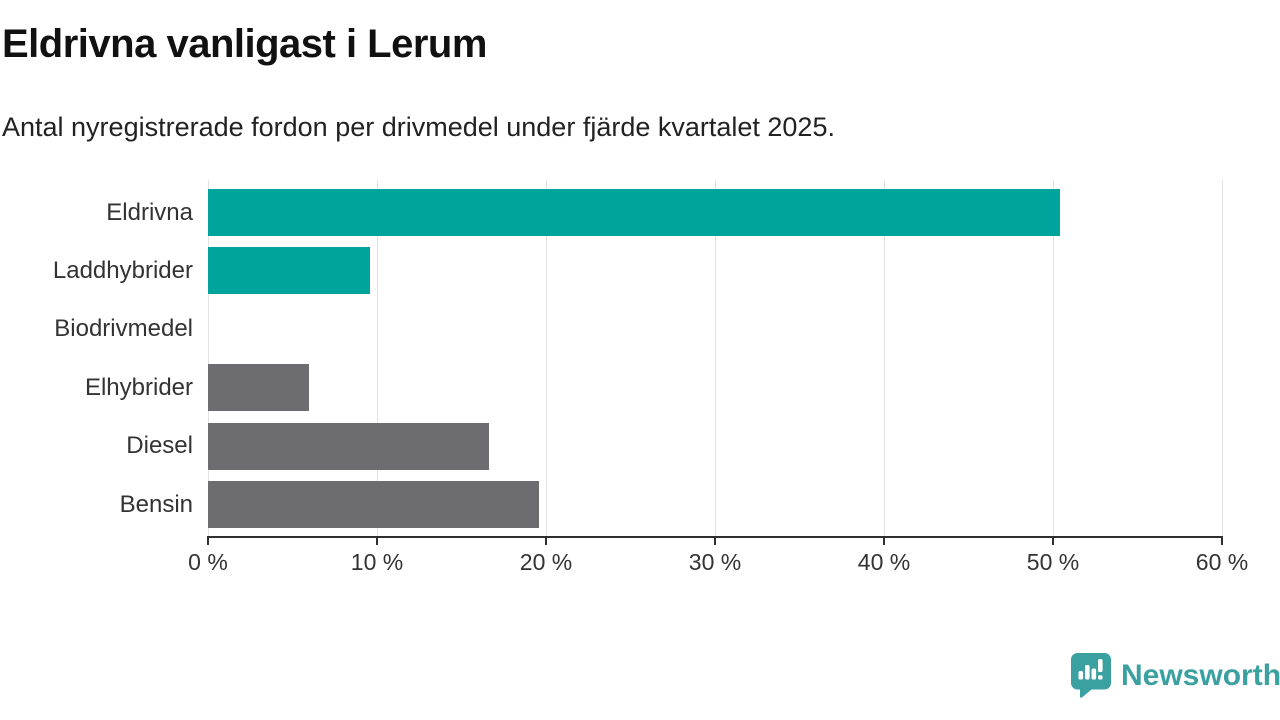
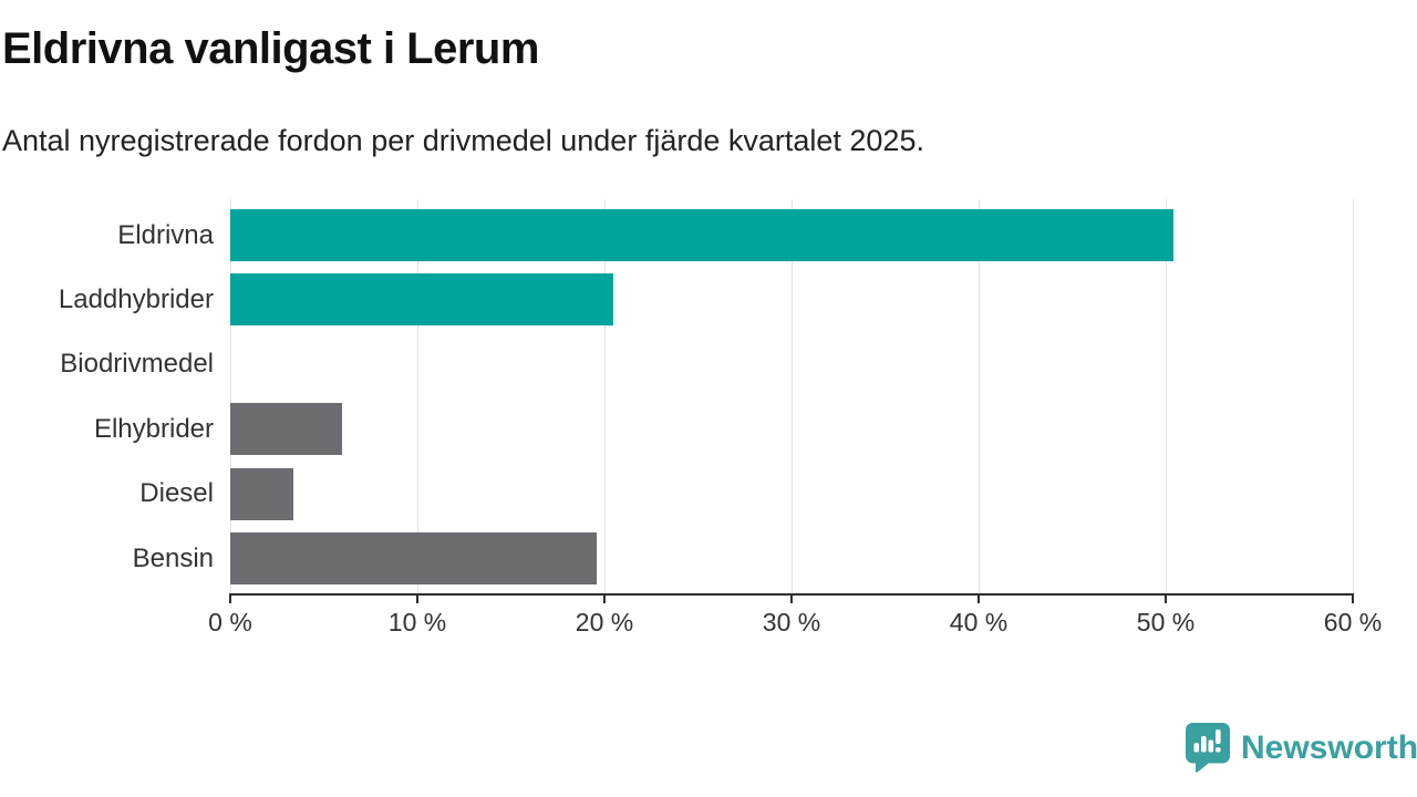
Laddhybrider: 9.6% -> 20.5%
Diesel: 16.6% -> 3.4%
